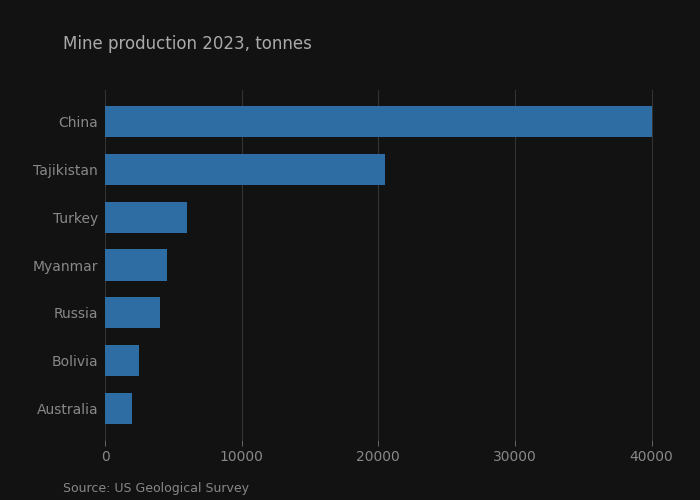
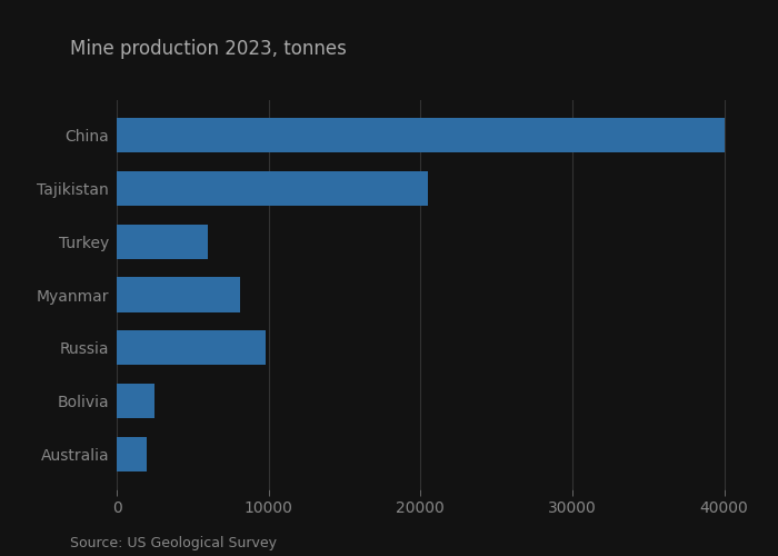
Myanmar: 4500 -> 8100
Russia: 4000 -> 9800
